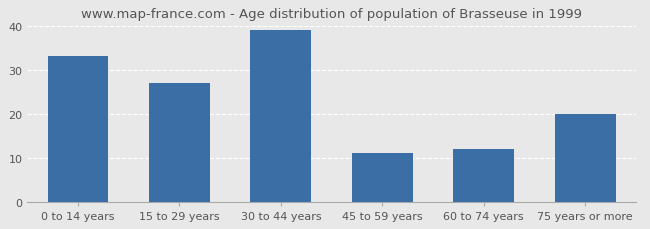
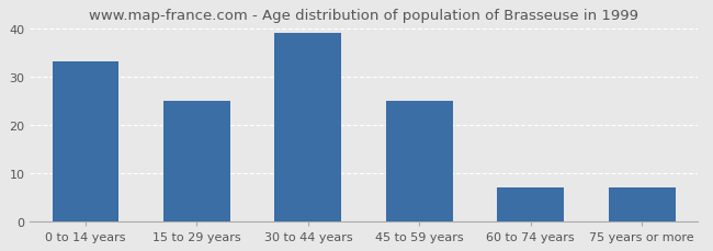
15 to 29 years: 27 -> 25
45 to 59 years: 11 -> 25
60 to 74 years: 12 -> 7
75 years or more: 20 -> 7
